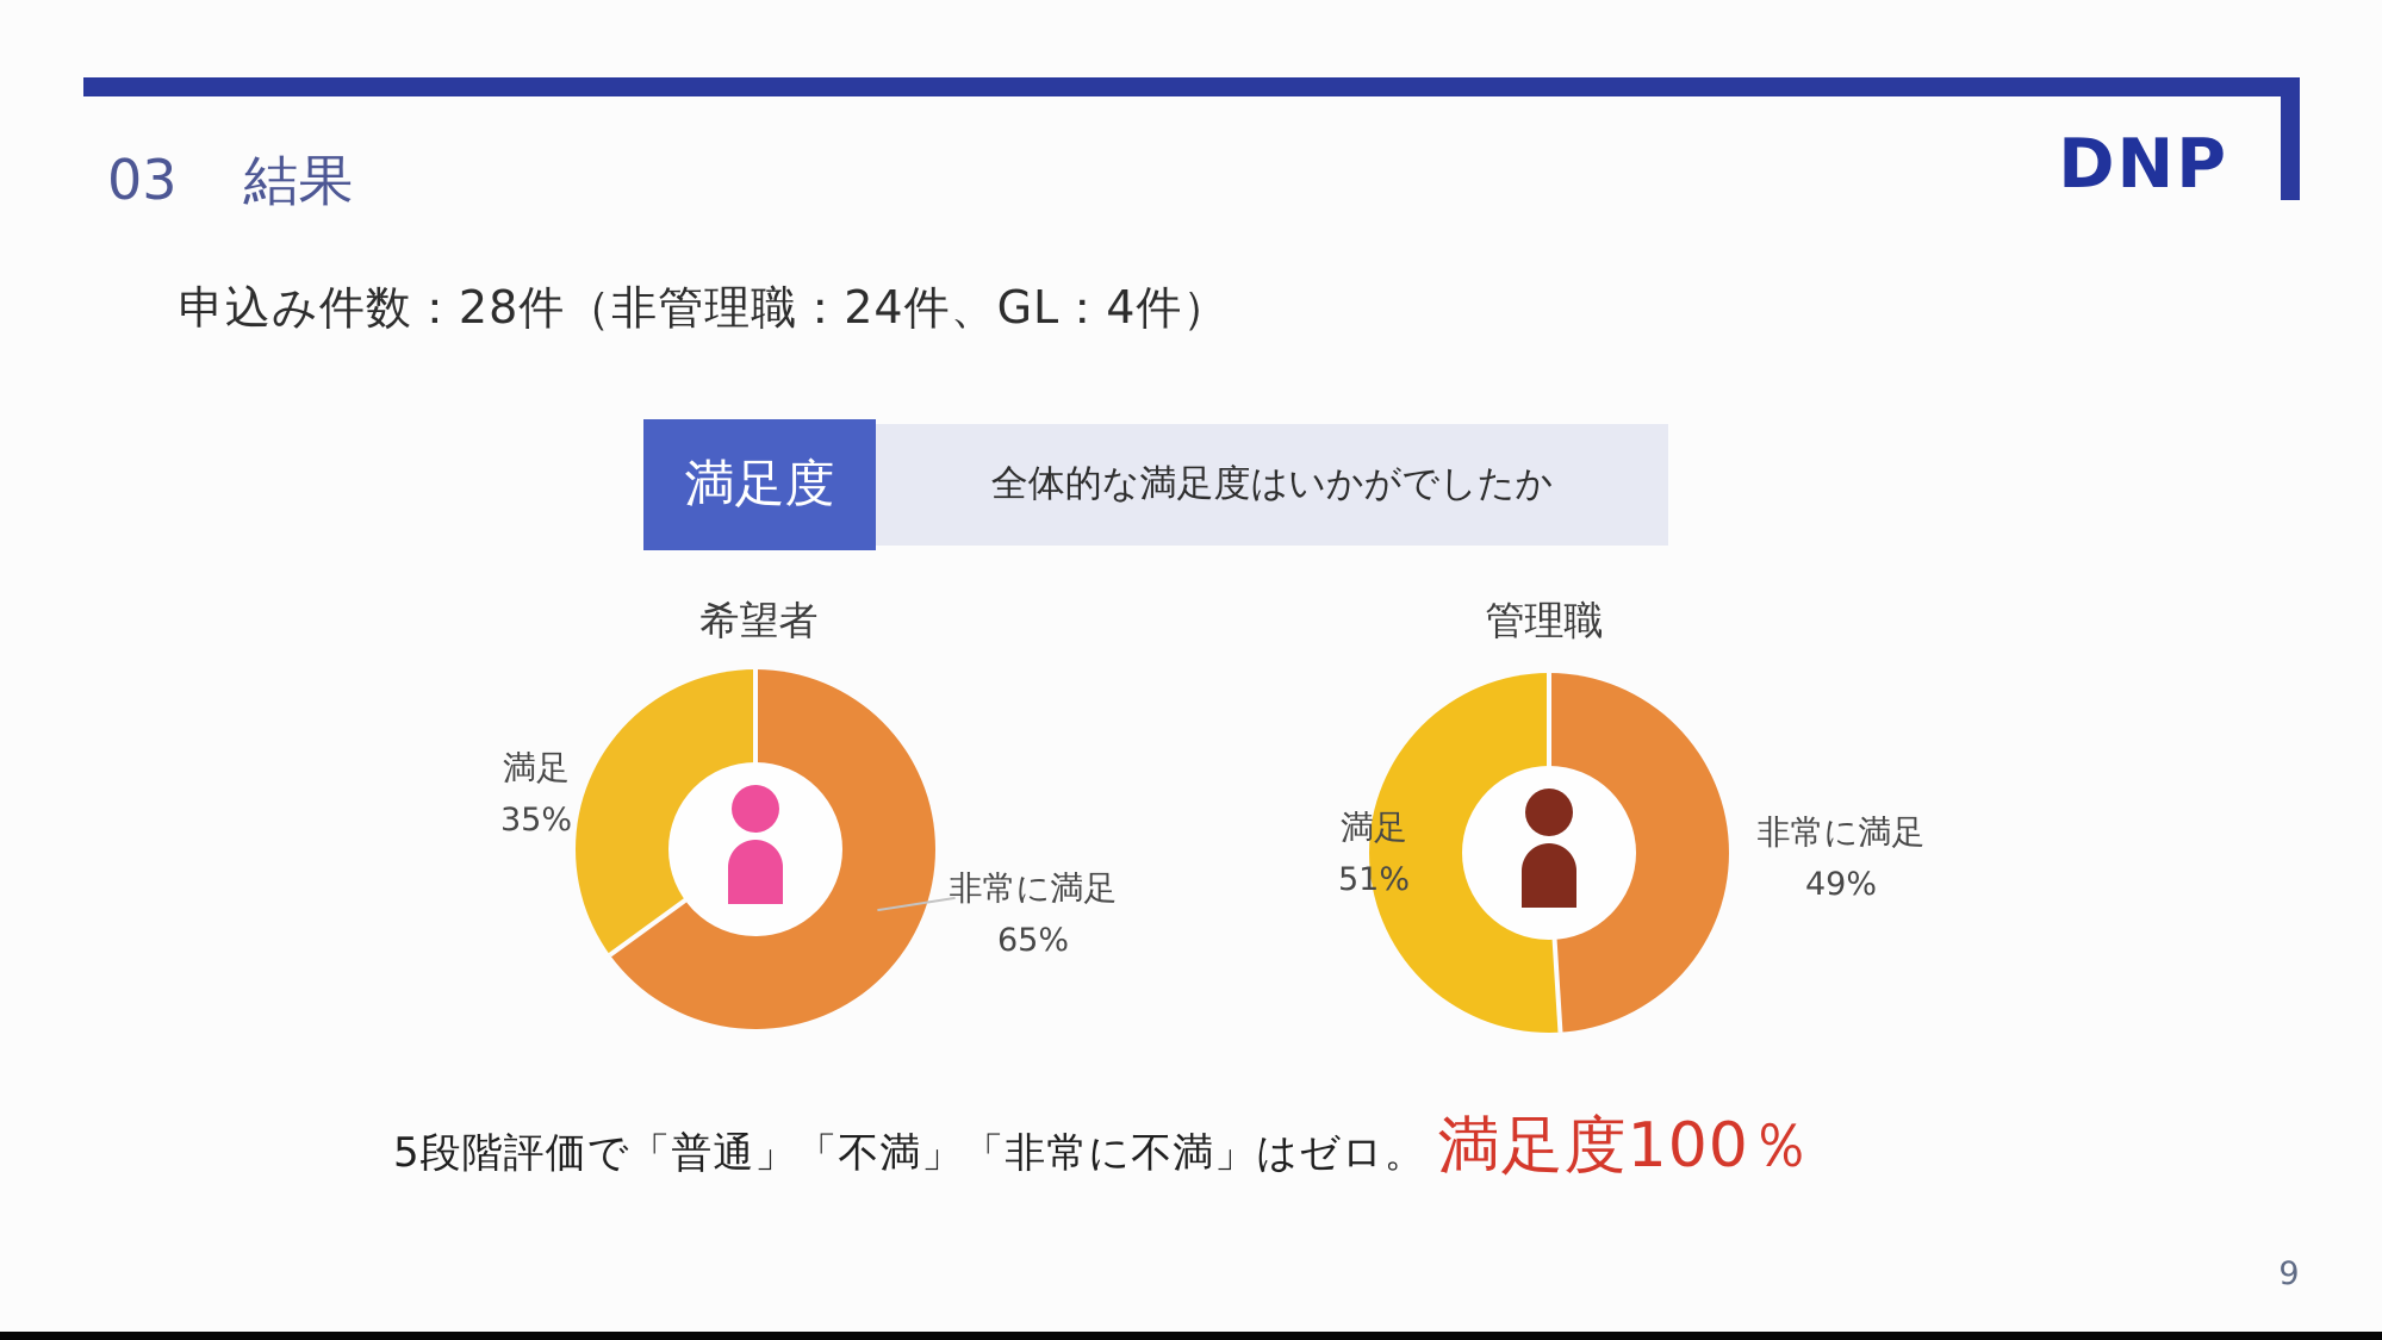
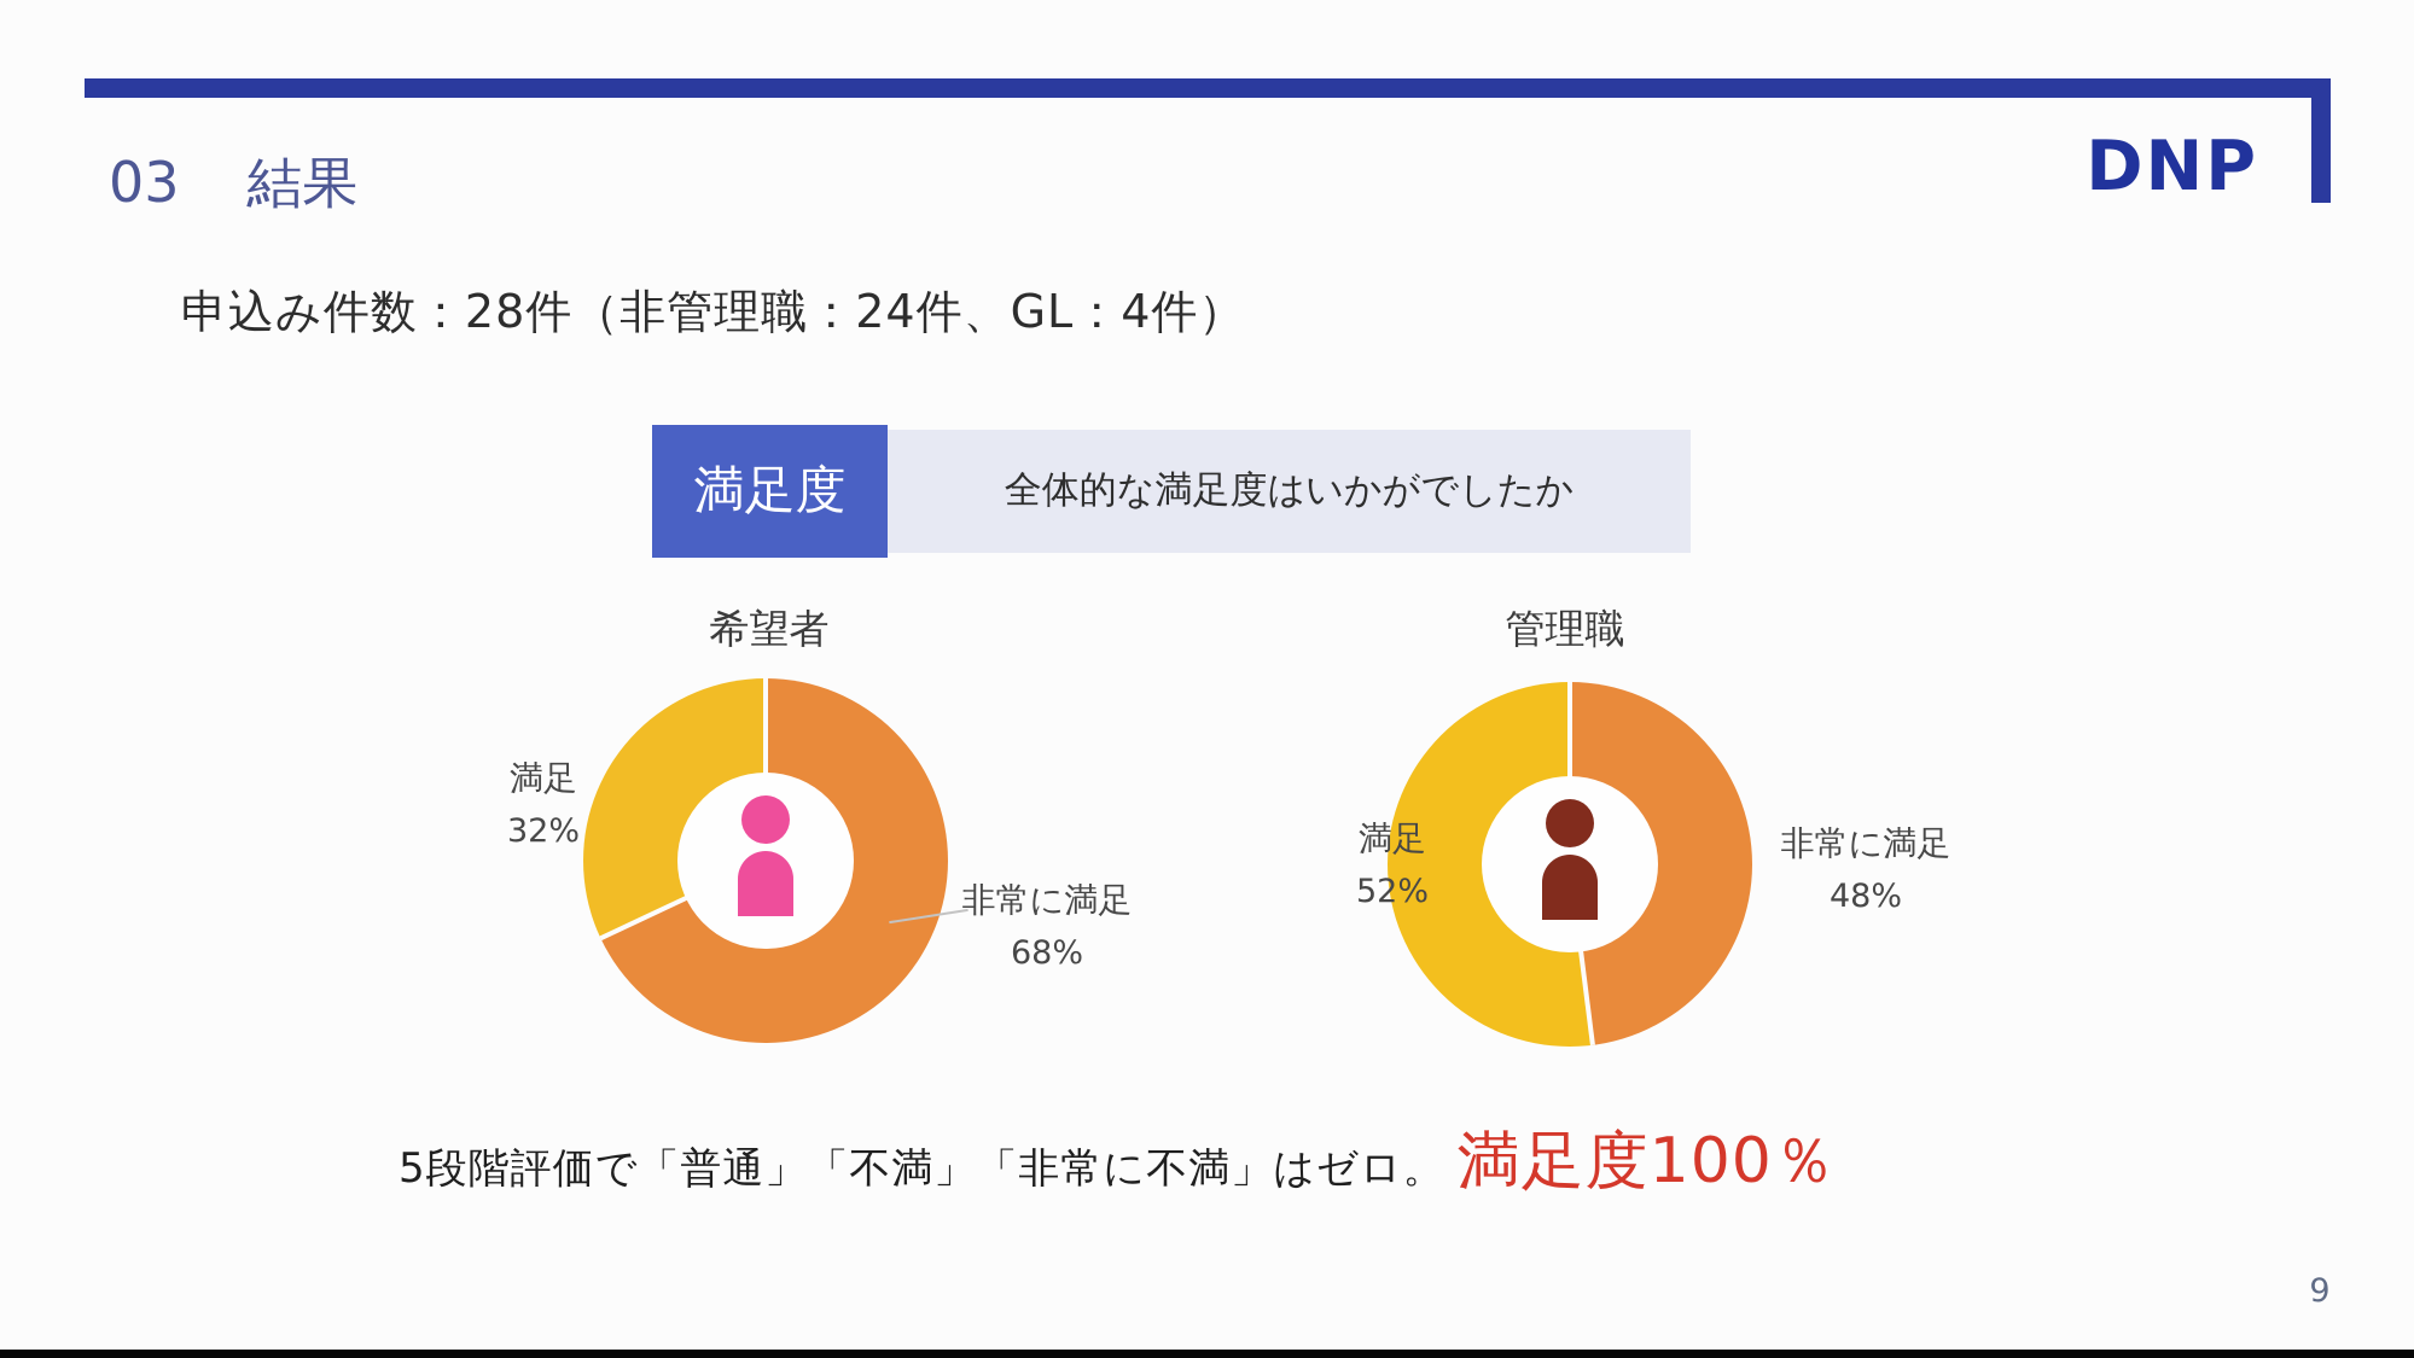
希望者/非常に満足: 65% -> 68%
希望者/満足: 35% -> 32%
管理職/非常に満足: 49% -> 48%
管理職/満足: 51% -> 52%
